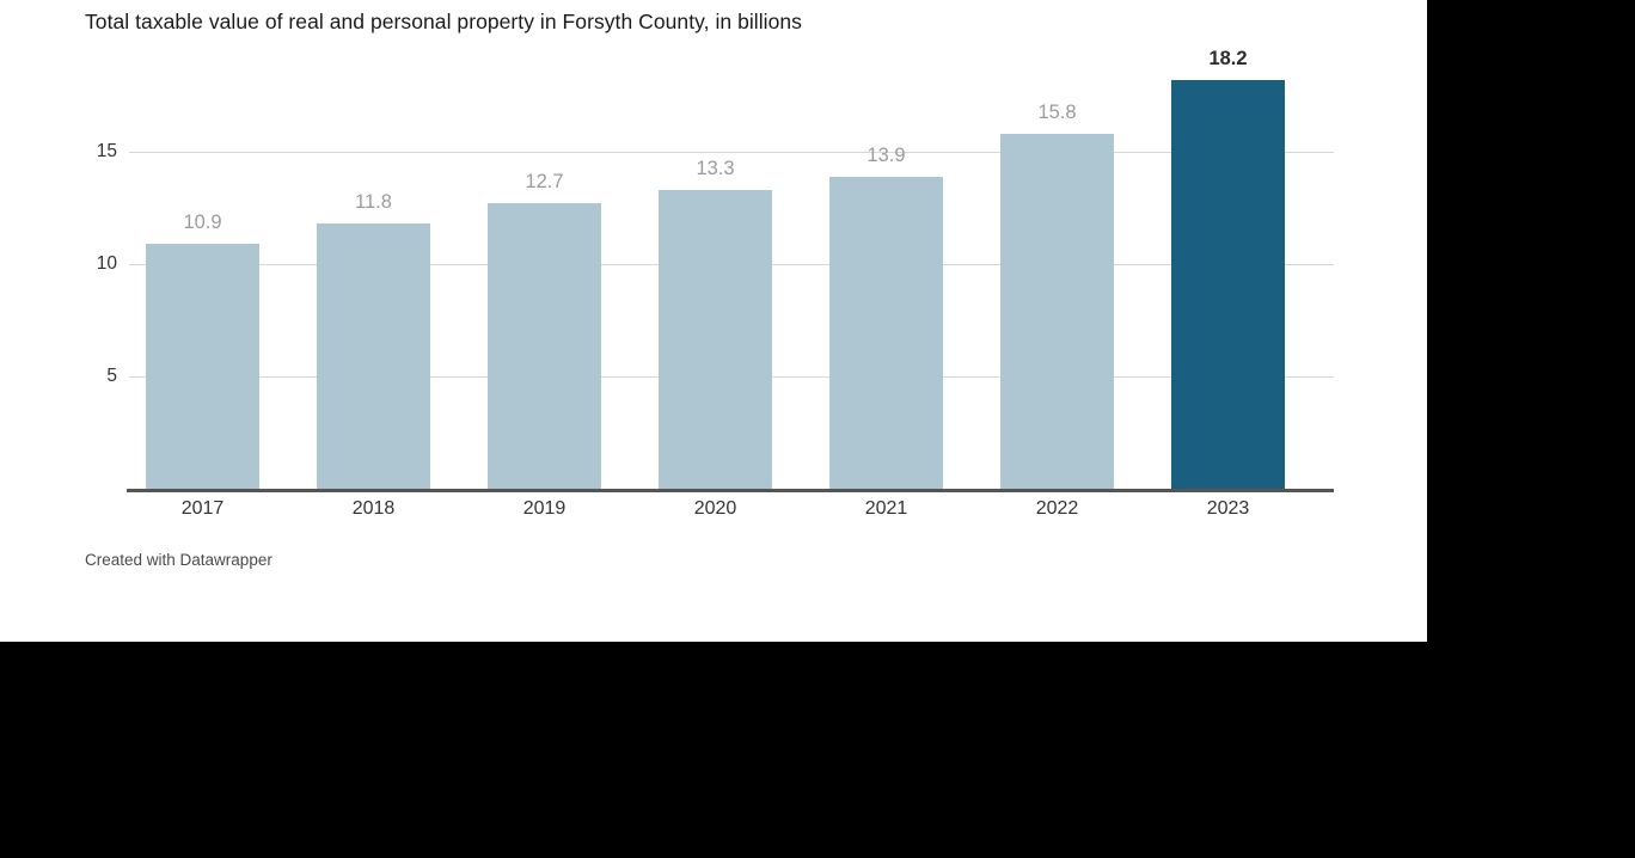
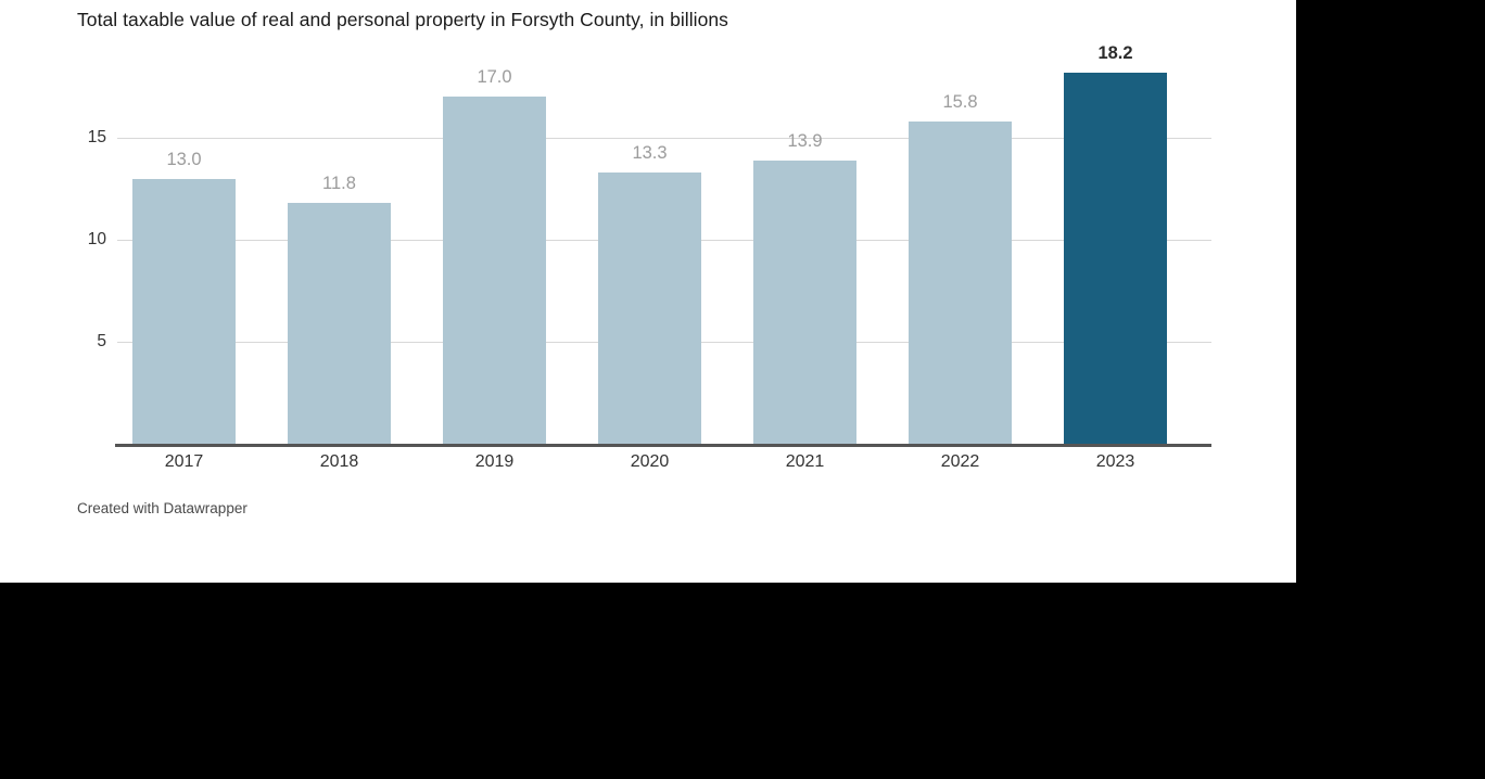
2017: 10.9 -> 13.0
2019: 12.7 -> 17.0
